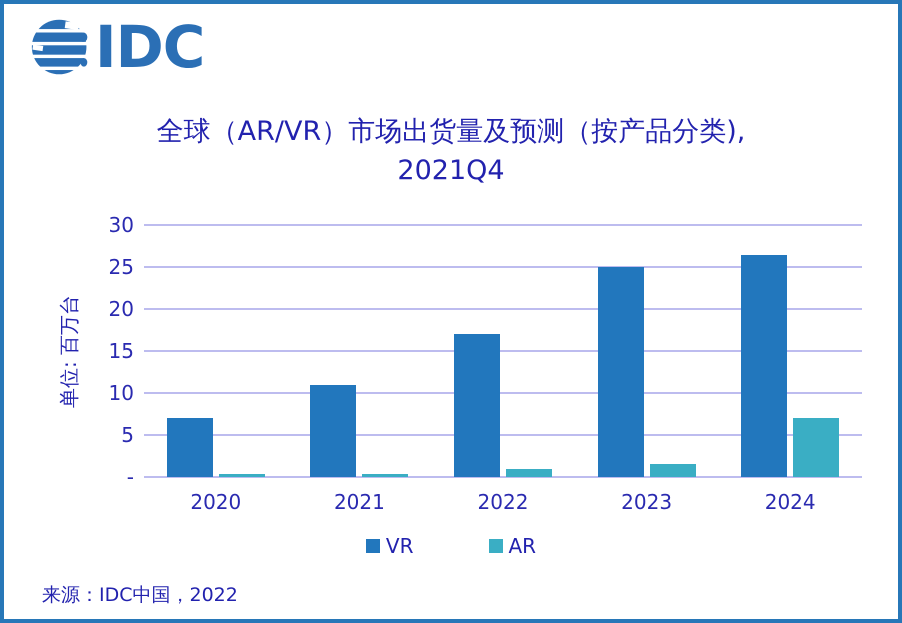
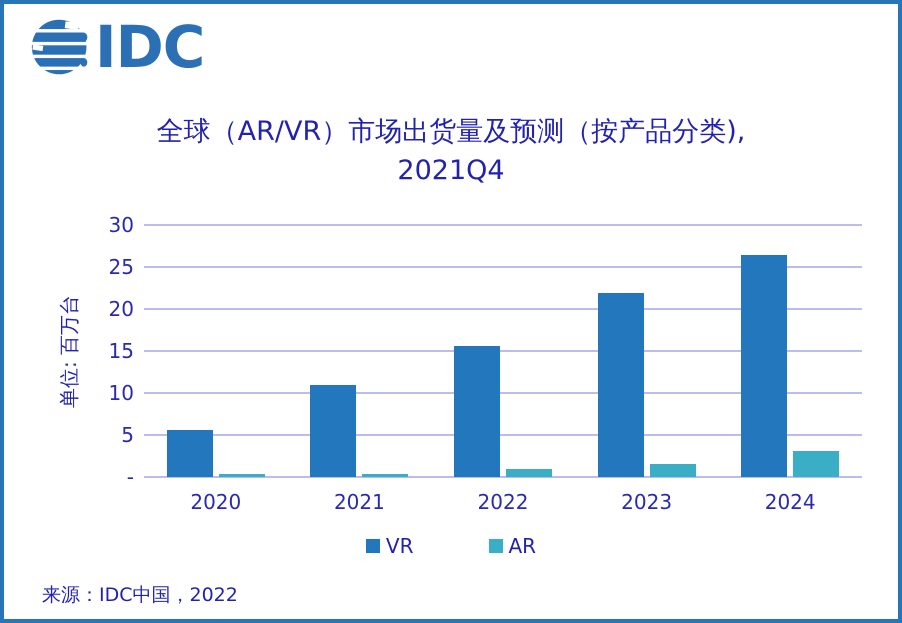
VR/2020: 7 -> 6
VR/2022: 17 -> 16
VR/2023: 25 -> 22
AR/2024: 7 -> 3
